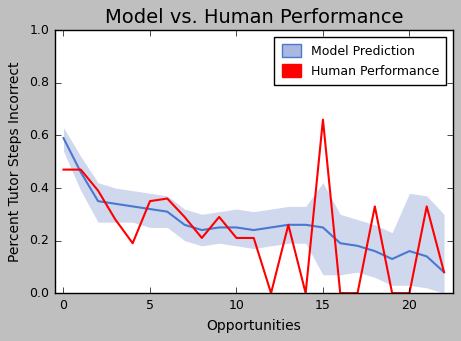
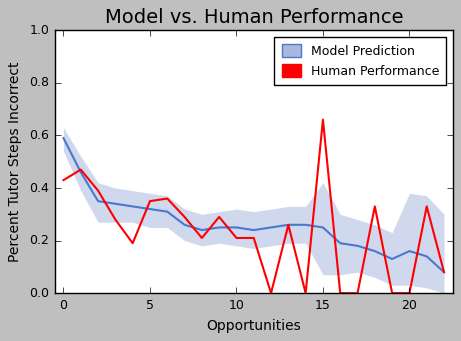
Human Performance/0: 0.47 -> 0.43
